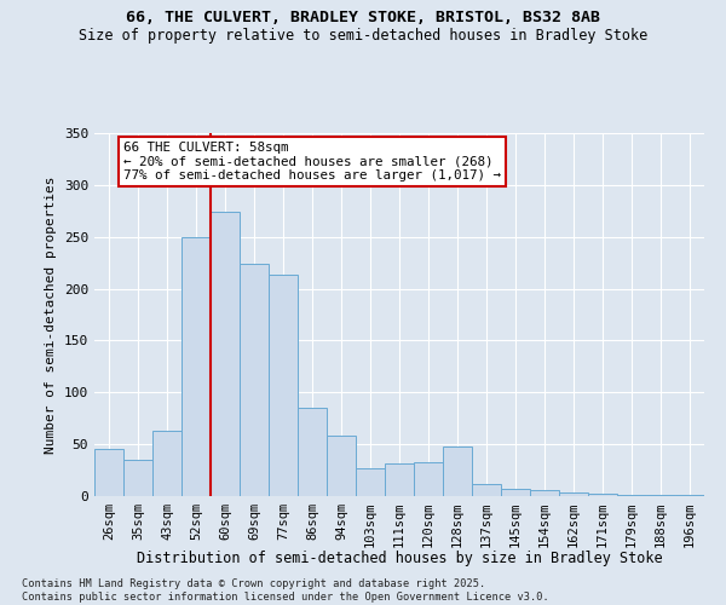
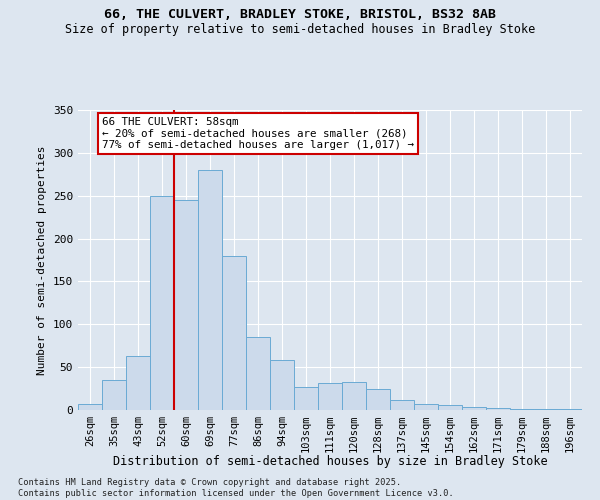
26sqm: 46 -> 7
60sqm: 274 -> 245
69sqm: 224 -> 280
77sqm: 214 -> 180
128sqm: 48 -> 25
